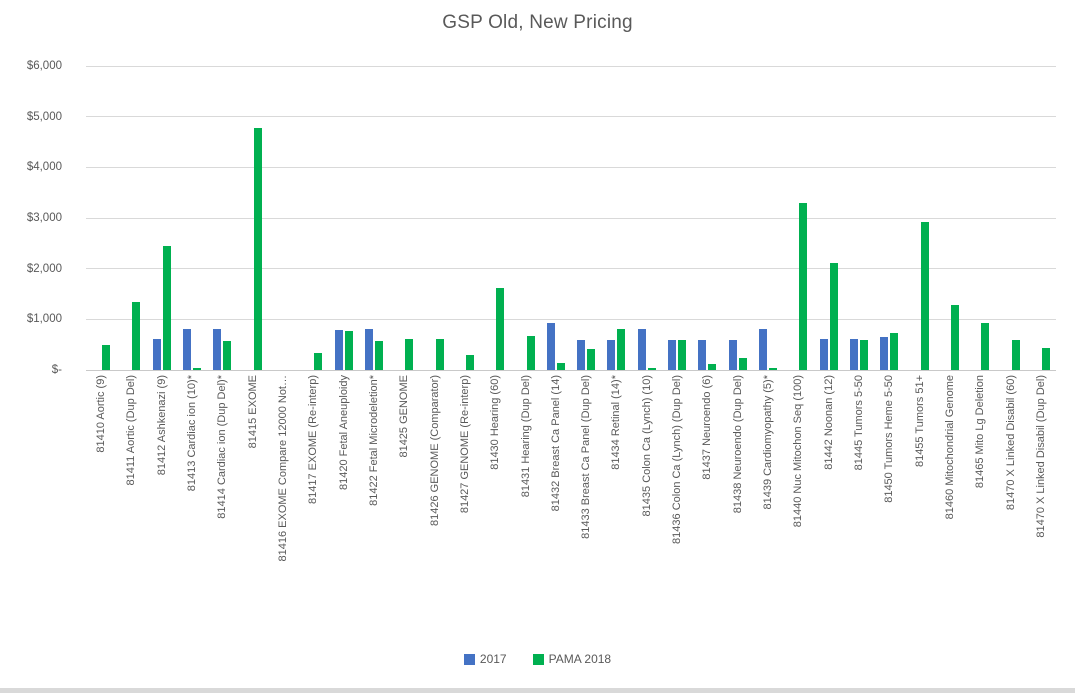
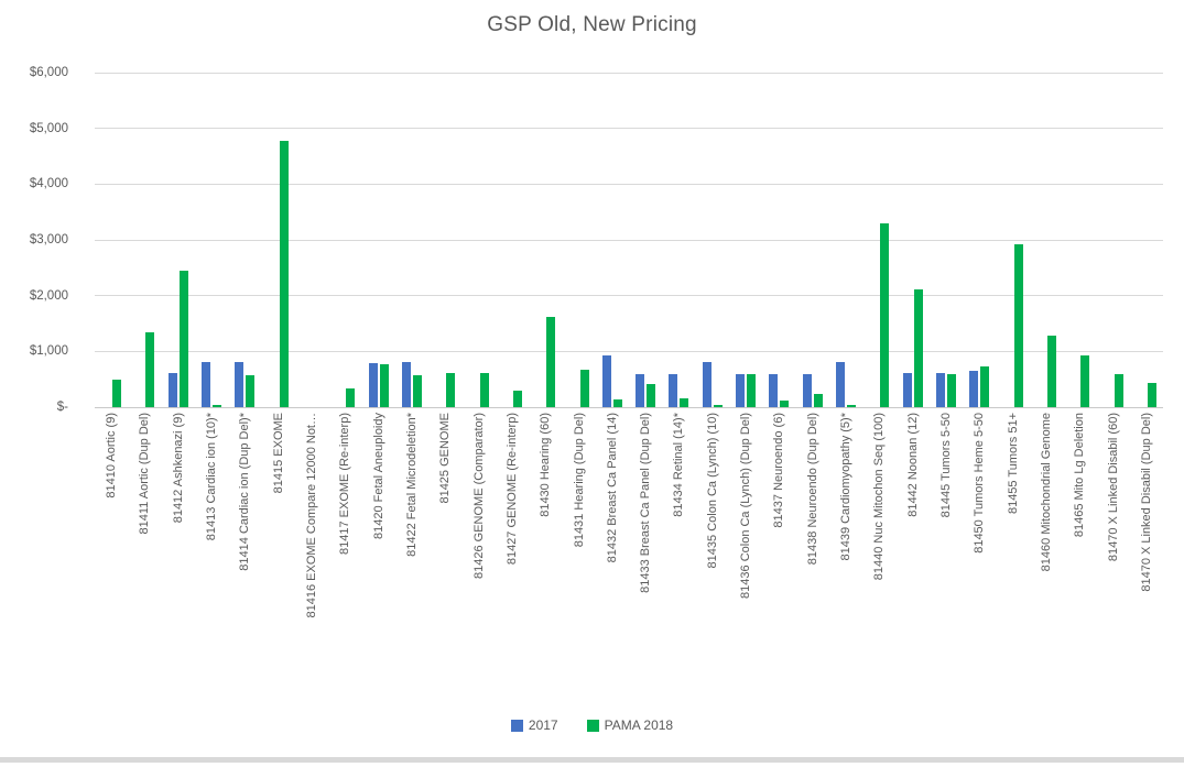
PAMA 2018/81434 Retinal (14)*: $800 -> $200
